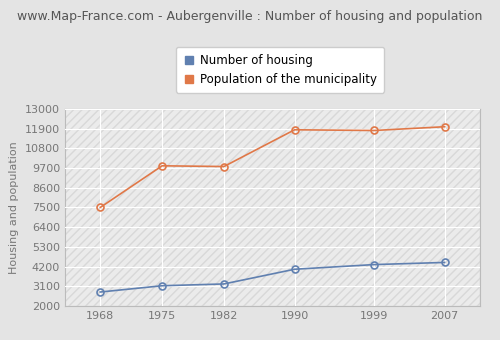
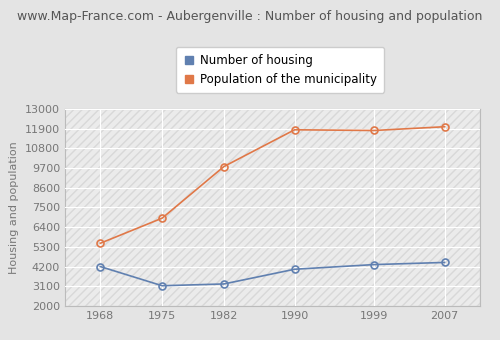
Number of housing/1968: 2800 -> 4200
Population of the municipality/1968: 7500 -> 5500
Population of the municipality/1975: 9800 -> 6900
